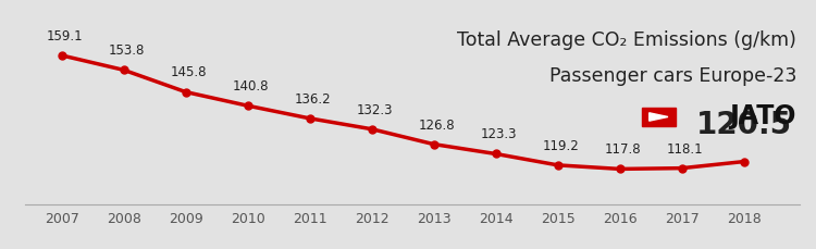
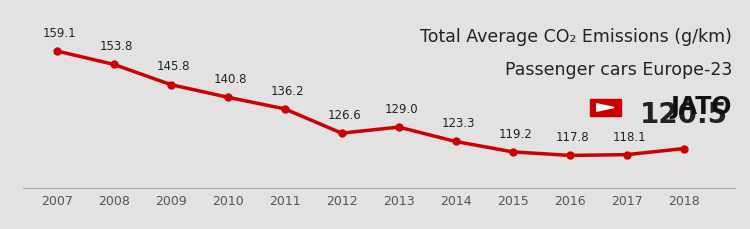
2012: 132.3 -> 126.6
2013: 126.8 -> 129.0
